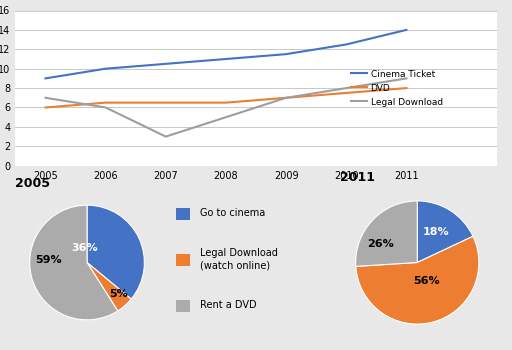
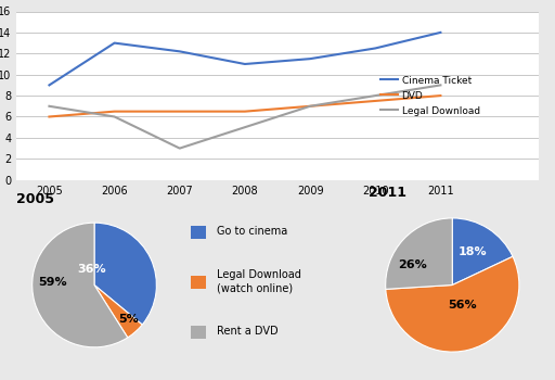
Cinema Ticket/2006: 10.0 -> 13.0
Cinema Ticket/2007: 10.5 -> 12.2
